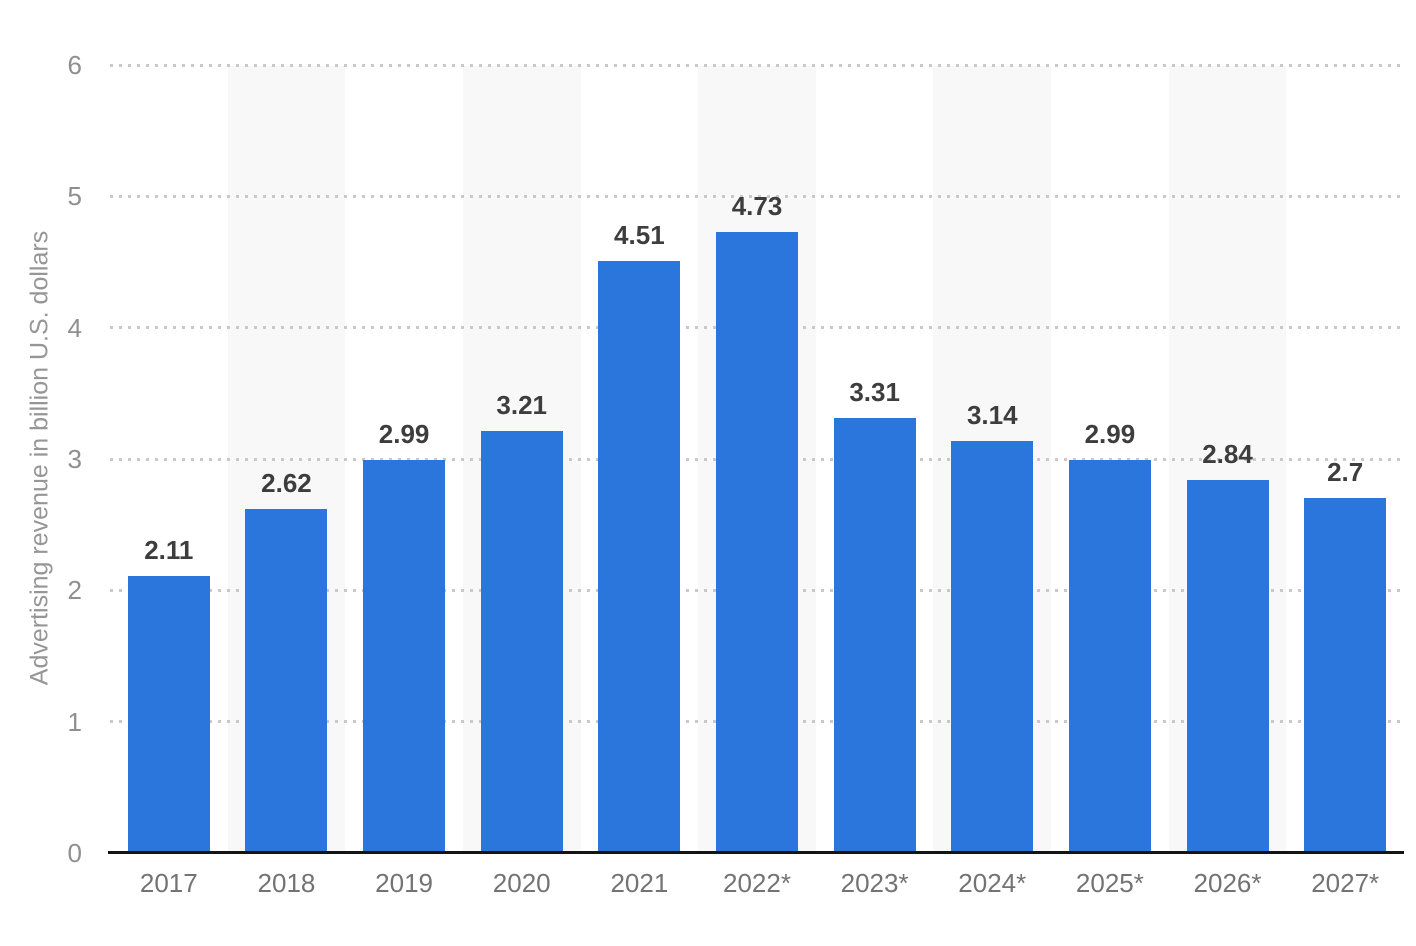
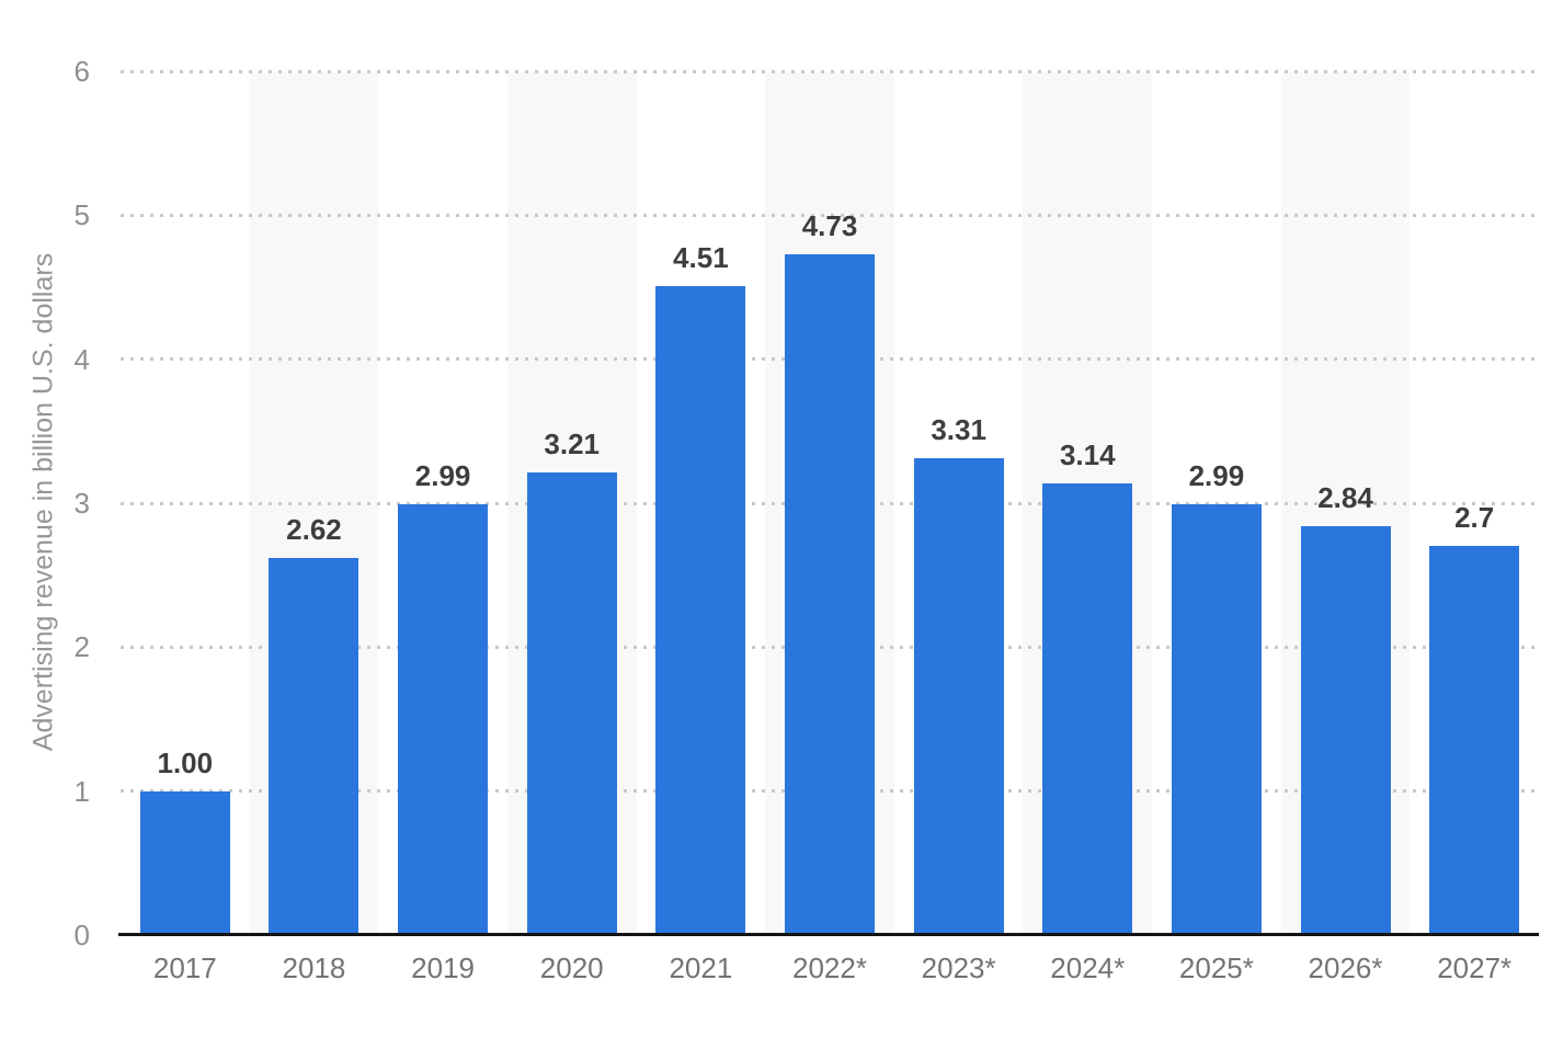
2017: 2.11 -> 1.00
